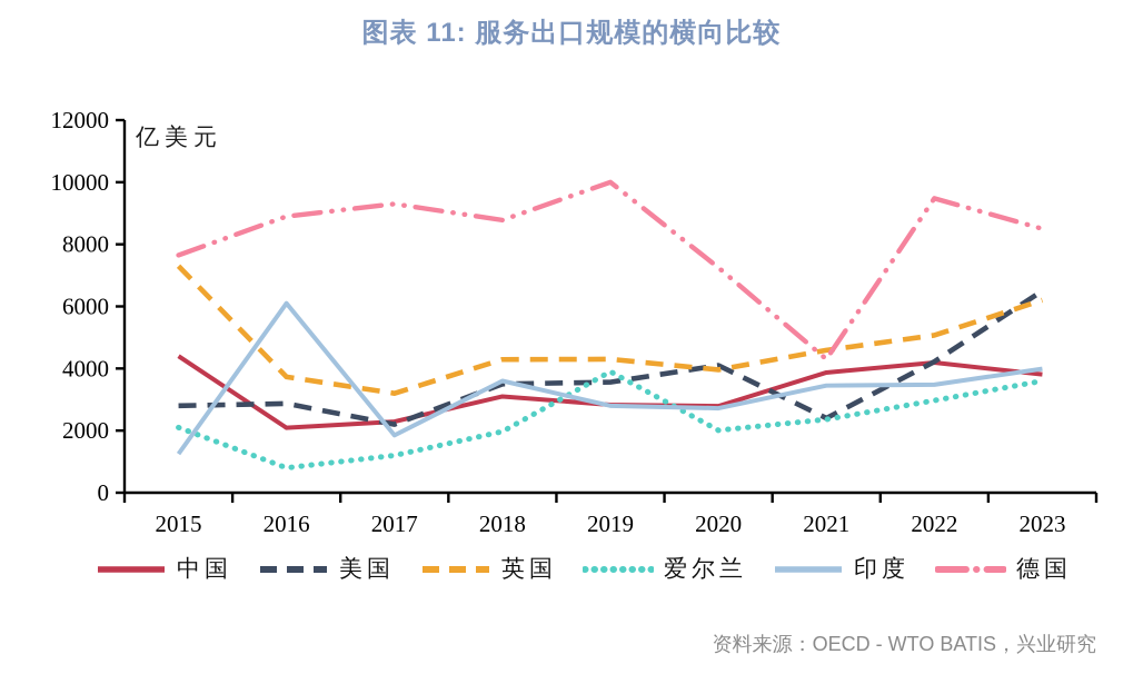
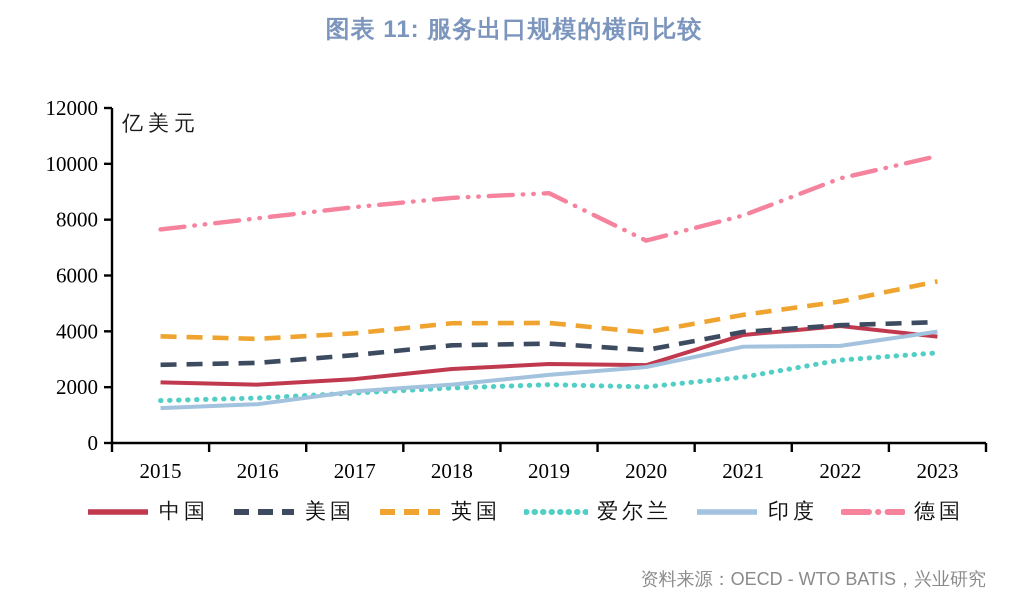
中国/2015: 4400 -> 2200
英国/2015: 7300 -> 3800
爱尔兰/2015: 2100 -> 1500
爱尔兰/2016: 800 -> 1600
印度/2016: 6100 -> 1400
德国/2016: 8900 -> 8000
美国/2017: 2200 -> 3200
英国/2017: 3200 -> 3900
爱尔兰/2017: 1200 -> 1800
德国/2017: 9300 -> 8400
中国/2018: 3100 -> 2600
印度/2018: 3600 -> 2100
爱尔兰/2019: 3900 -> 2100
印度/2019: 2800 -> 2400
德国/2019: 10000 -> 9000
美国/2020: 4100 -> 3300
美国/2021: 2400 -> 4000
德国/2021: 4300 -> 8200
美国/2023: 6500 -> 4300
英国/2023: 6200 -> 5800
爱尔兰/2023: 3600 -> 3200
德国/2023: 8500 -> 10300
